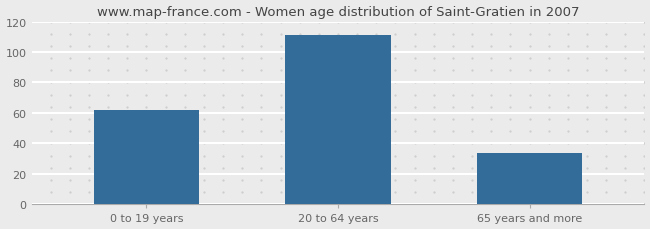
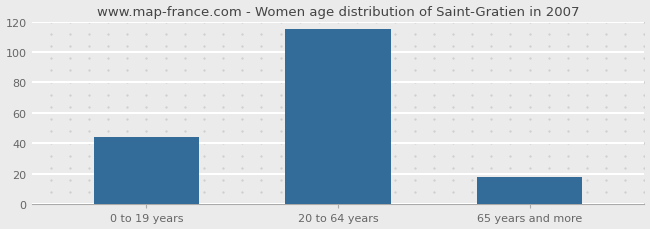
0 to 19 years: 62 -> 44
20 to 64 years: 111 -> 115
65 years and more: 34 -> 18
